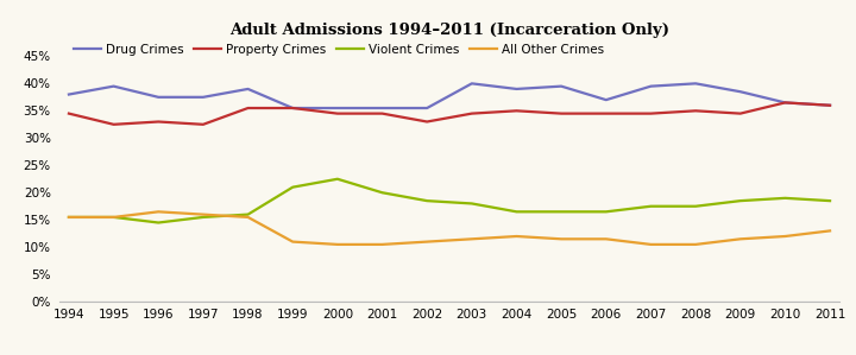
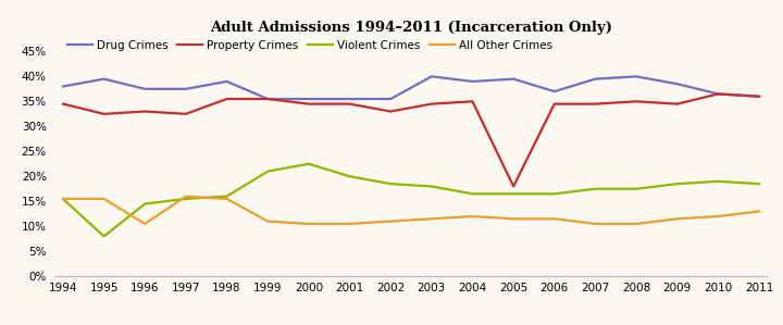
Violent Crimes/1995: 15.5% -> 8.0%
All Other Crimes/1996: 16.5% -> 10.5%
Property Crimes/2005: 34.5% -> 18.0%
